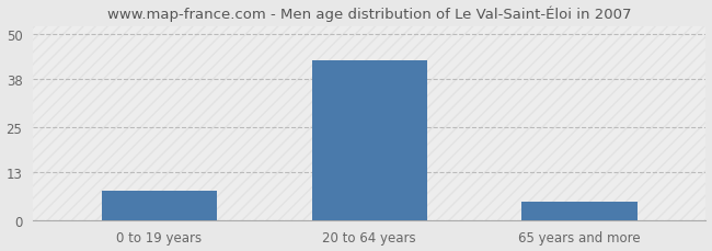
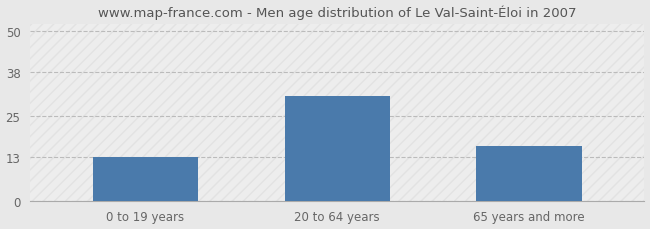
0 to 19 years: 8 -> 13
20 to 64 years: 43 -> 31
65 years and more: 5 -> 16
